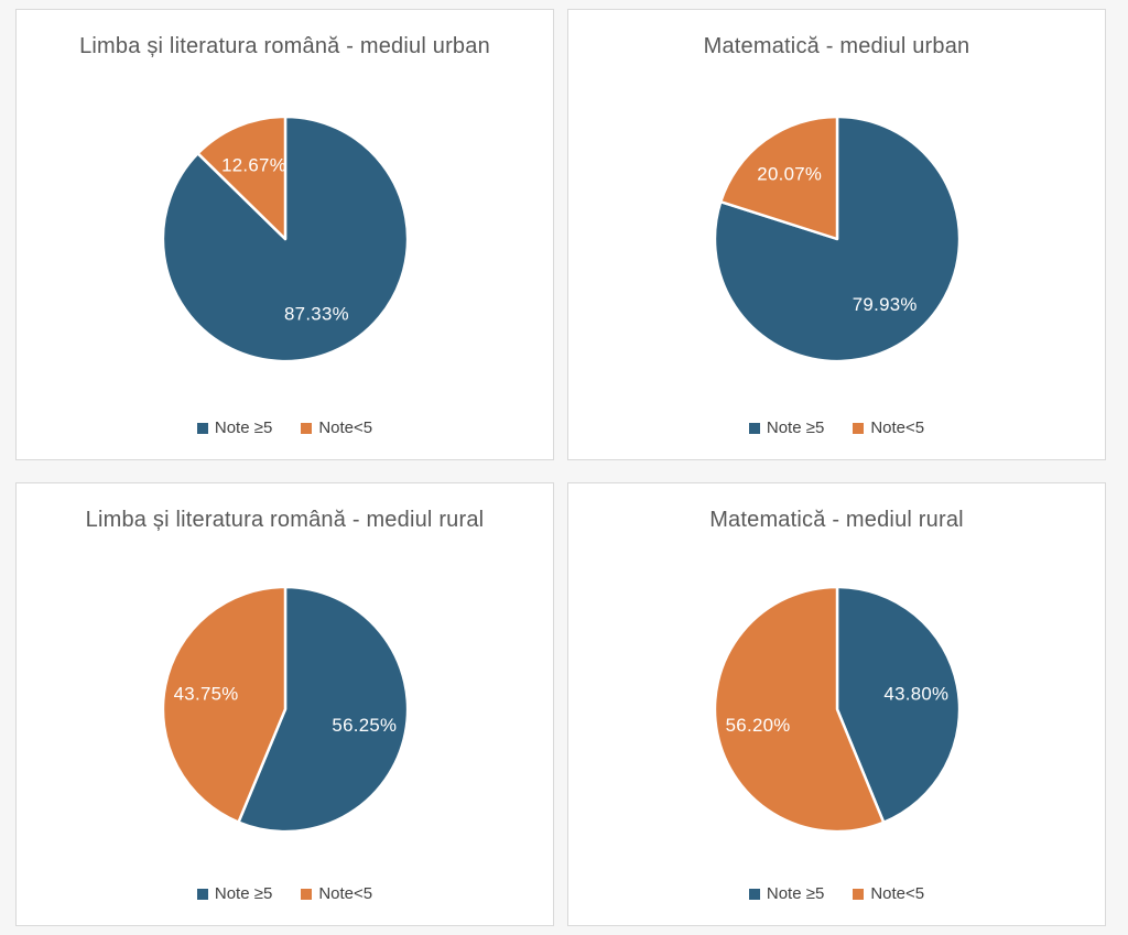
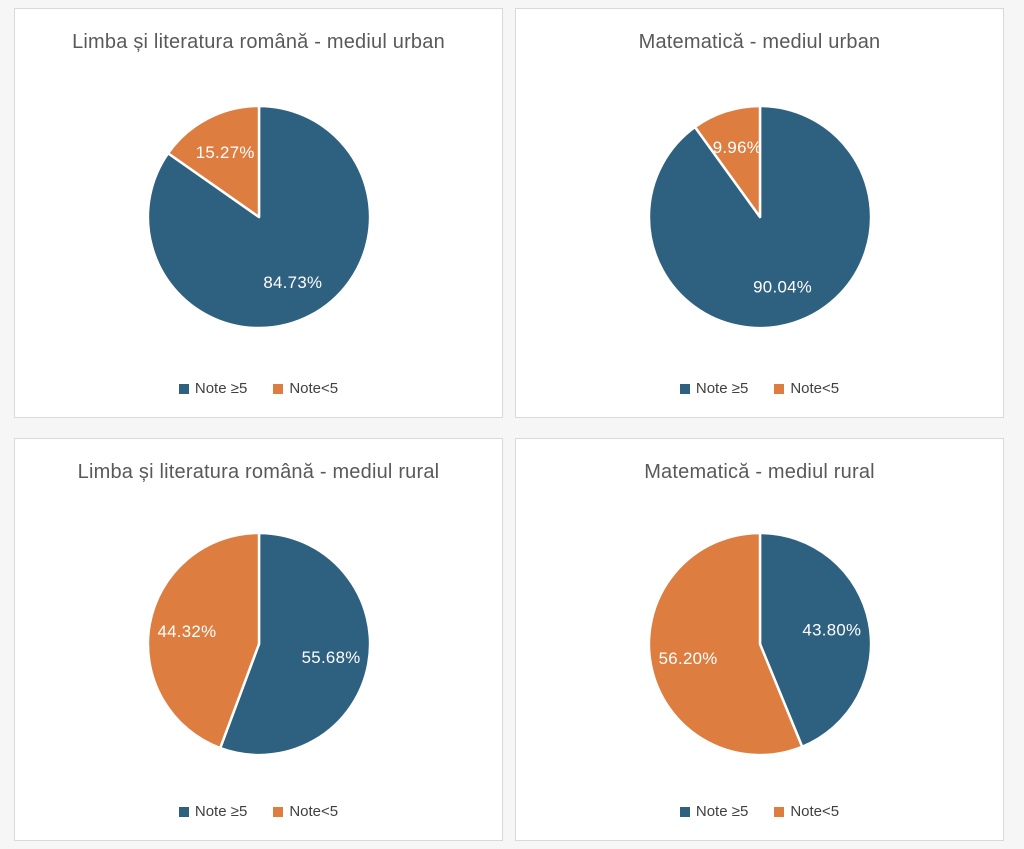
Limba și literatura română - mediul urban/Note ≥5: 87.33% -> 84.73%
Limba și literatura română - mediul urban/Note<5: 12.67% -> 15.27%
Matematică - mediul urban/Note ≥5: 79.93% -> 90.04%
Matematică - mediul urban/Note<5: 20.07% -> 9.96%
Limba și literatura română - mediul rural/Note ≥5: 56.25% -> 55.68%
Limba și literatura română - mediul rural/Note<5: 43.75% -> 44.32%
